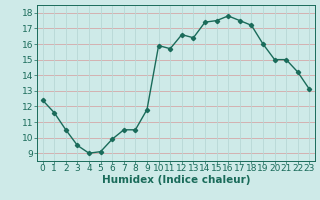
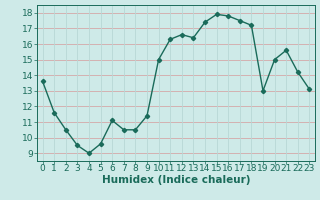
0: 12.4 -> 13.6
5: 9.1 -> 9.6
6: 9.9 -> 11.1
9: 11.8 -> 11.4
10: 15.9 -> 15.0
11: 15.7 -> 16.3
15: 17.5 -> 17.9
19: 16.0 -> 13.0
21: 15.0 -> 15.6
